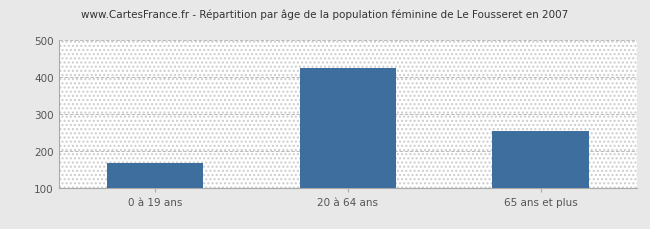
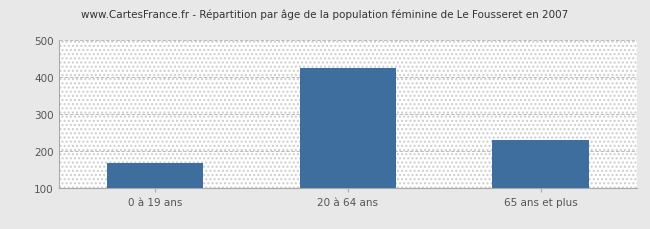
65 ans et plus: 255 -> 228
